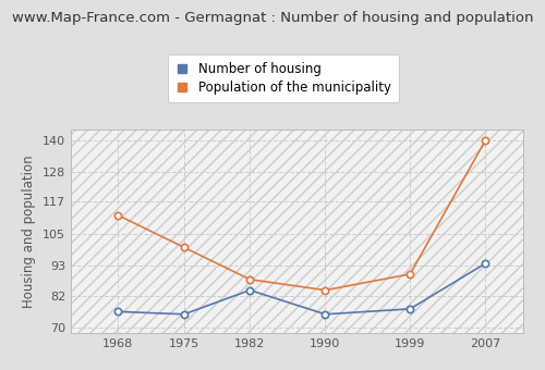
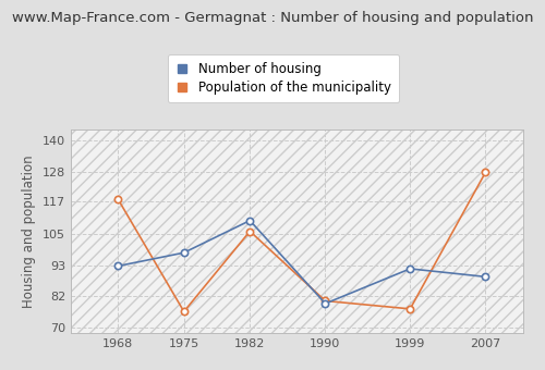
Number of housing/1968: 76 -> 93
Population of the municipality/1968: 112 -> 118
Number of housing/1975: 75 -> 98
Population of the municipality/1975: 100 -> 76
Number of housing/1982: 84 -> 110
Population of the municipality/1982: 88 -> 106
Number of housing/1990: 75 -> 79
Population of the municipality/1990: 84 -> 80
Number of housing/1999: 77 -> 92
Population of the municipality/1999: 90 -> 77
Number of housing/2007: 94 -> 89
Population of the municipality/2007: 140 -> 128
